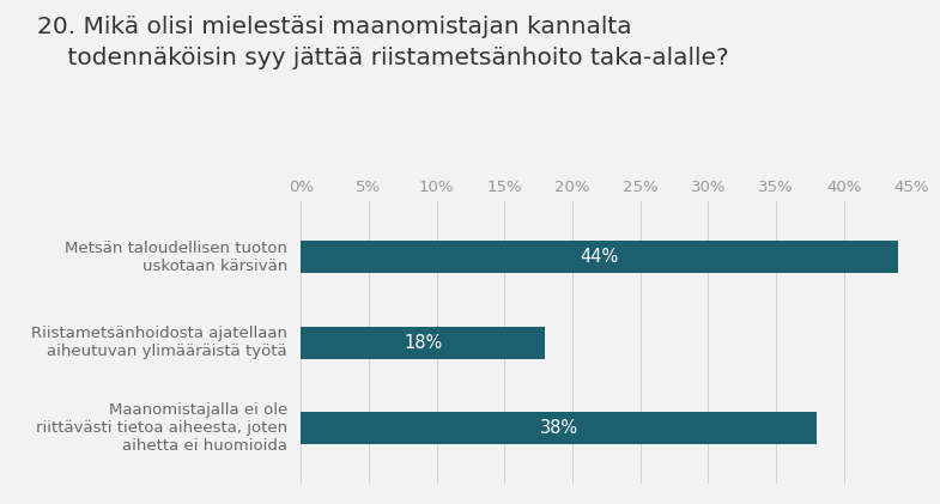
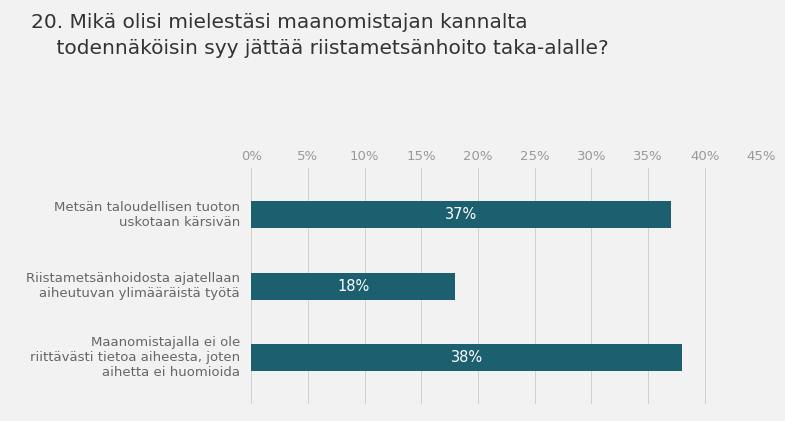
Metsän taloudellisen tuoton uskotaan kärsivän: 44% -> 37%
